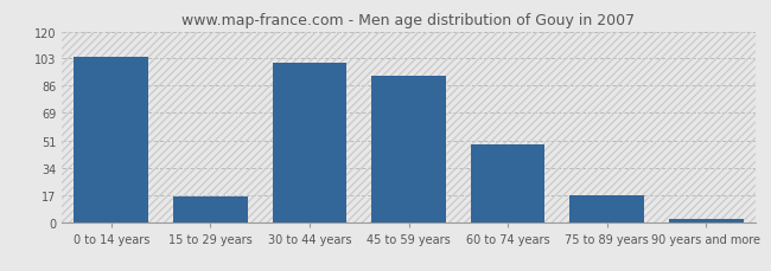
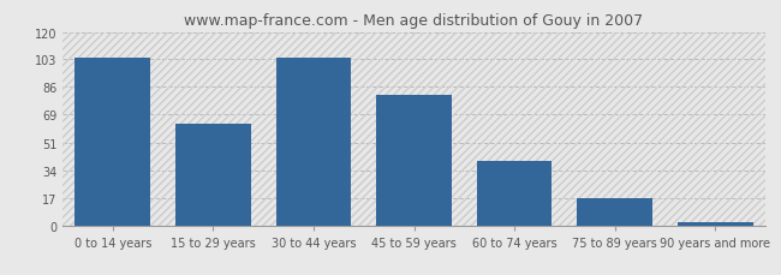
15 to 29 years: 16 -> 63
30 to 44 years: 100 -> 104
45 to 59 years: 92 -> 81
60 to 74 years: 49 -> 40
